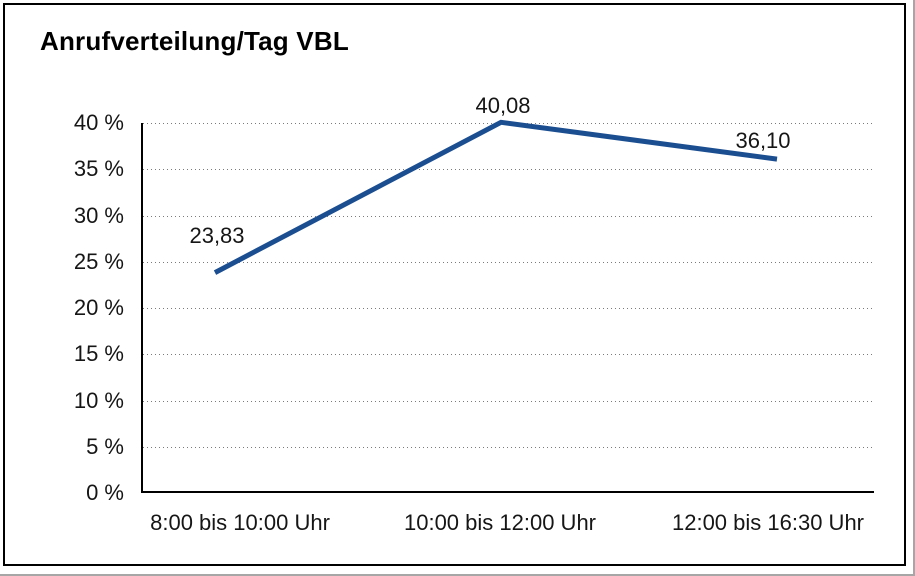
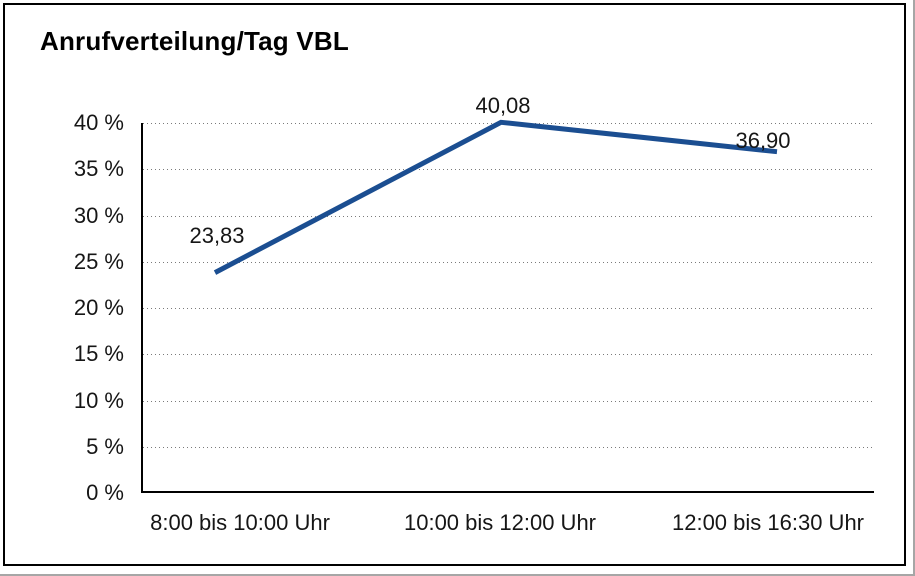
12:00 bis 16:30 Uhr: 36,10 -> 36,90
